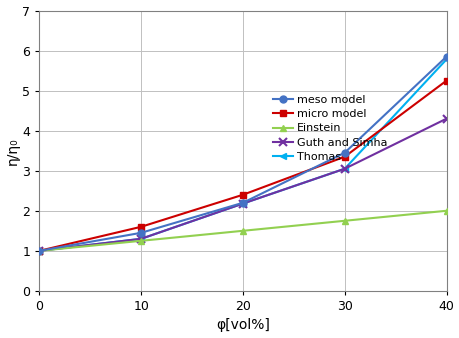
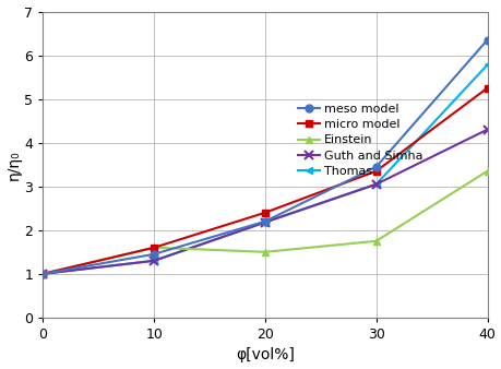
Einstein/10: 1.25 -> 1.60
meso model/40: 5.85 -> 6.35
Einstein/40: 2.00 -> 3.35
